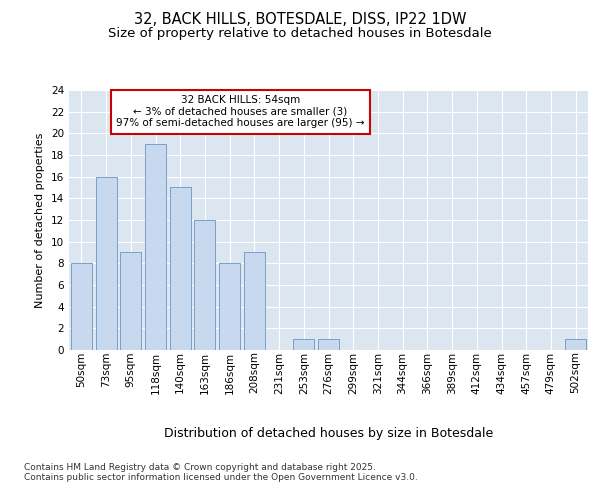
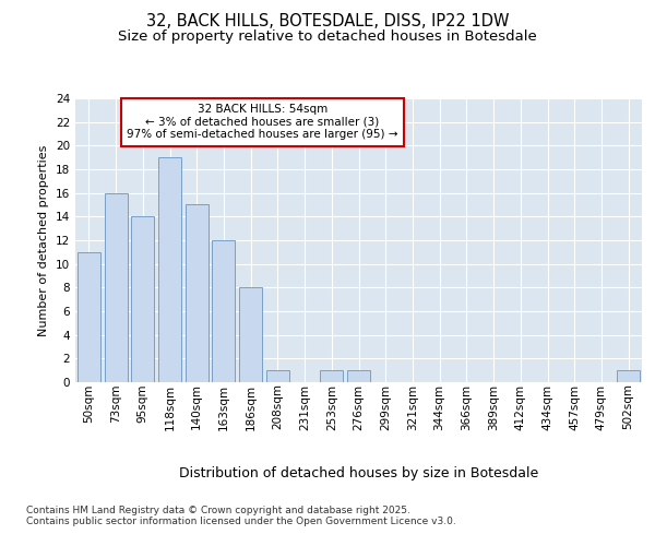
50sqm: 8 -> 11
95sqm: 9 -> 14
208sqm: 9 -> 1
